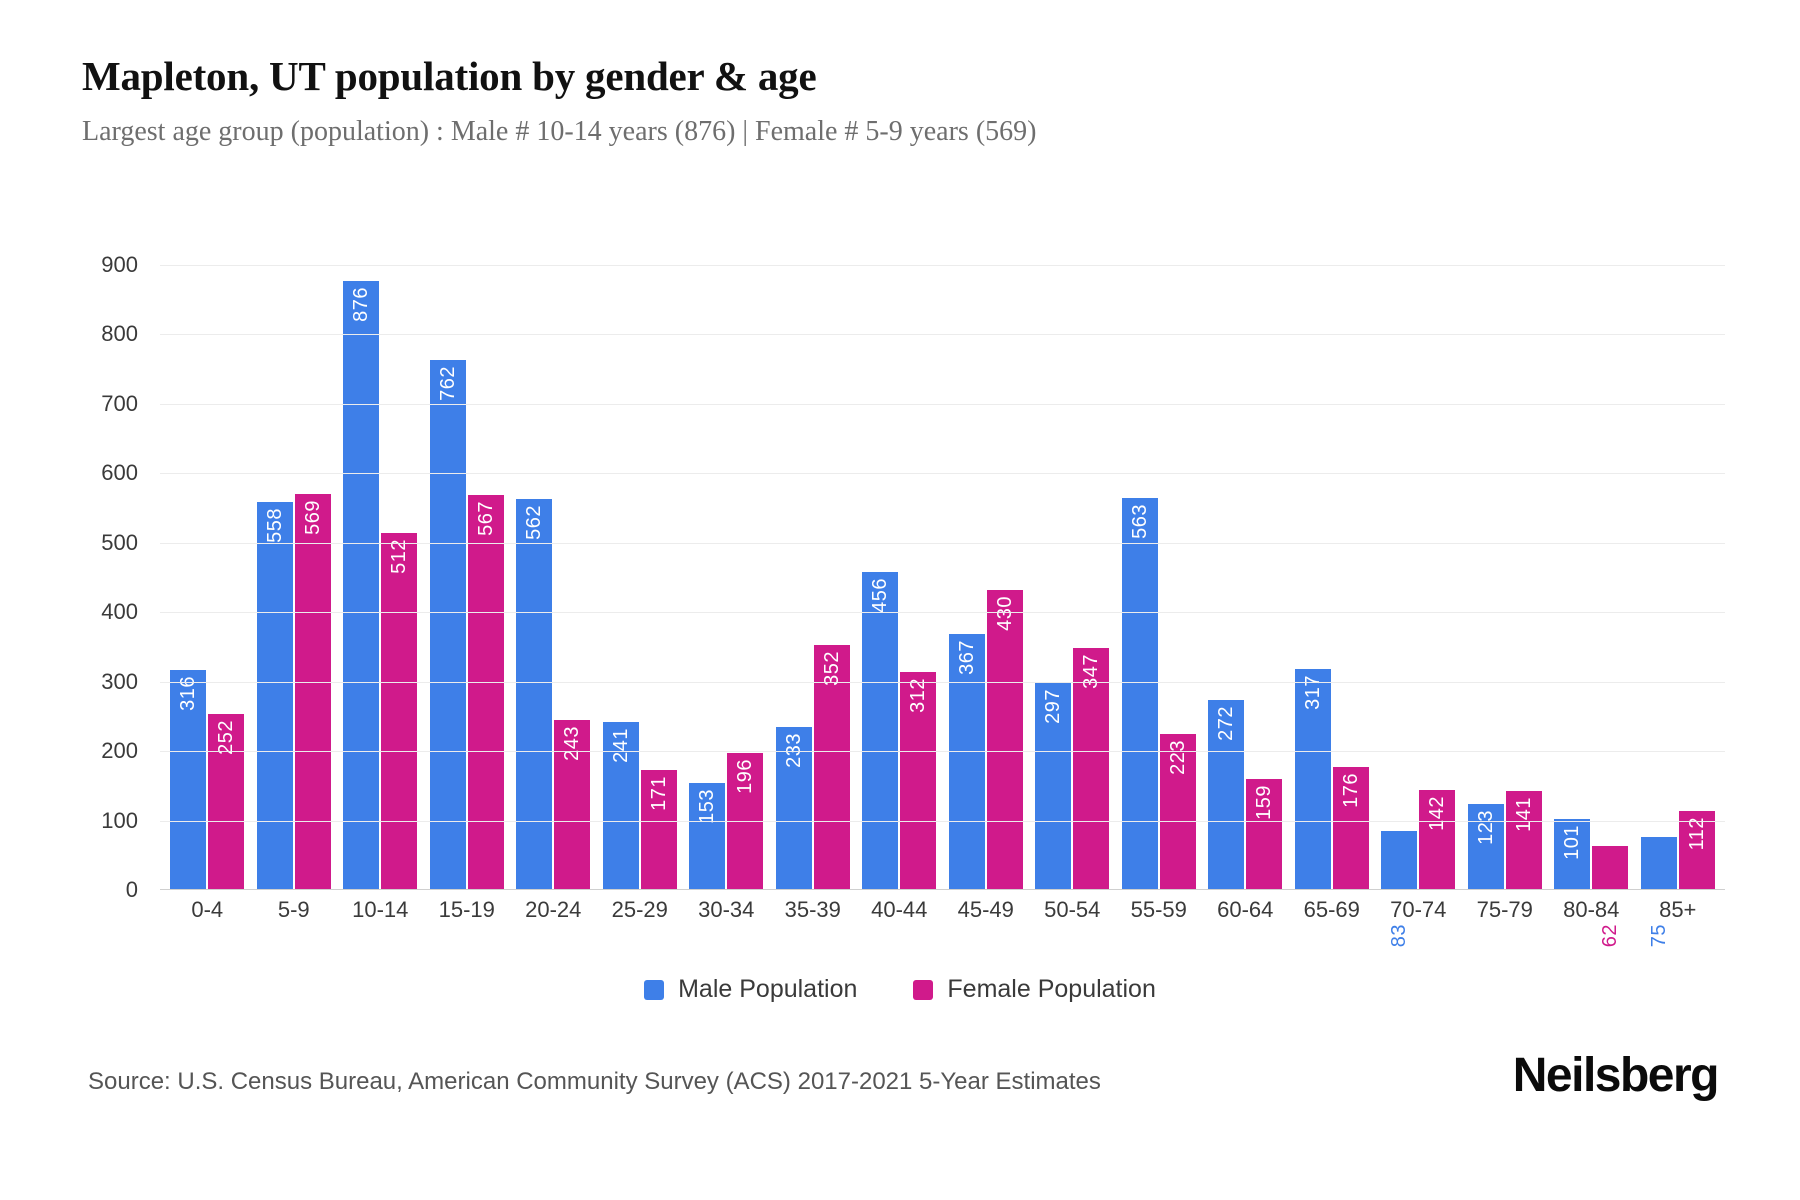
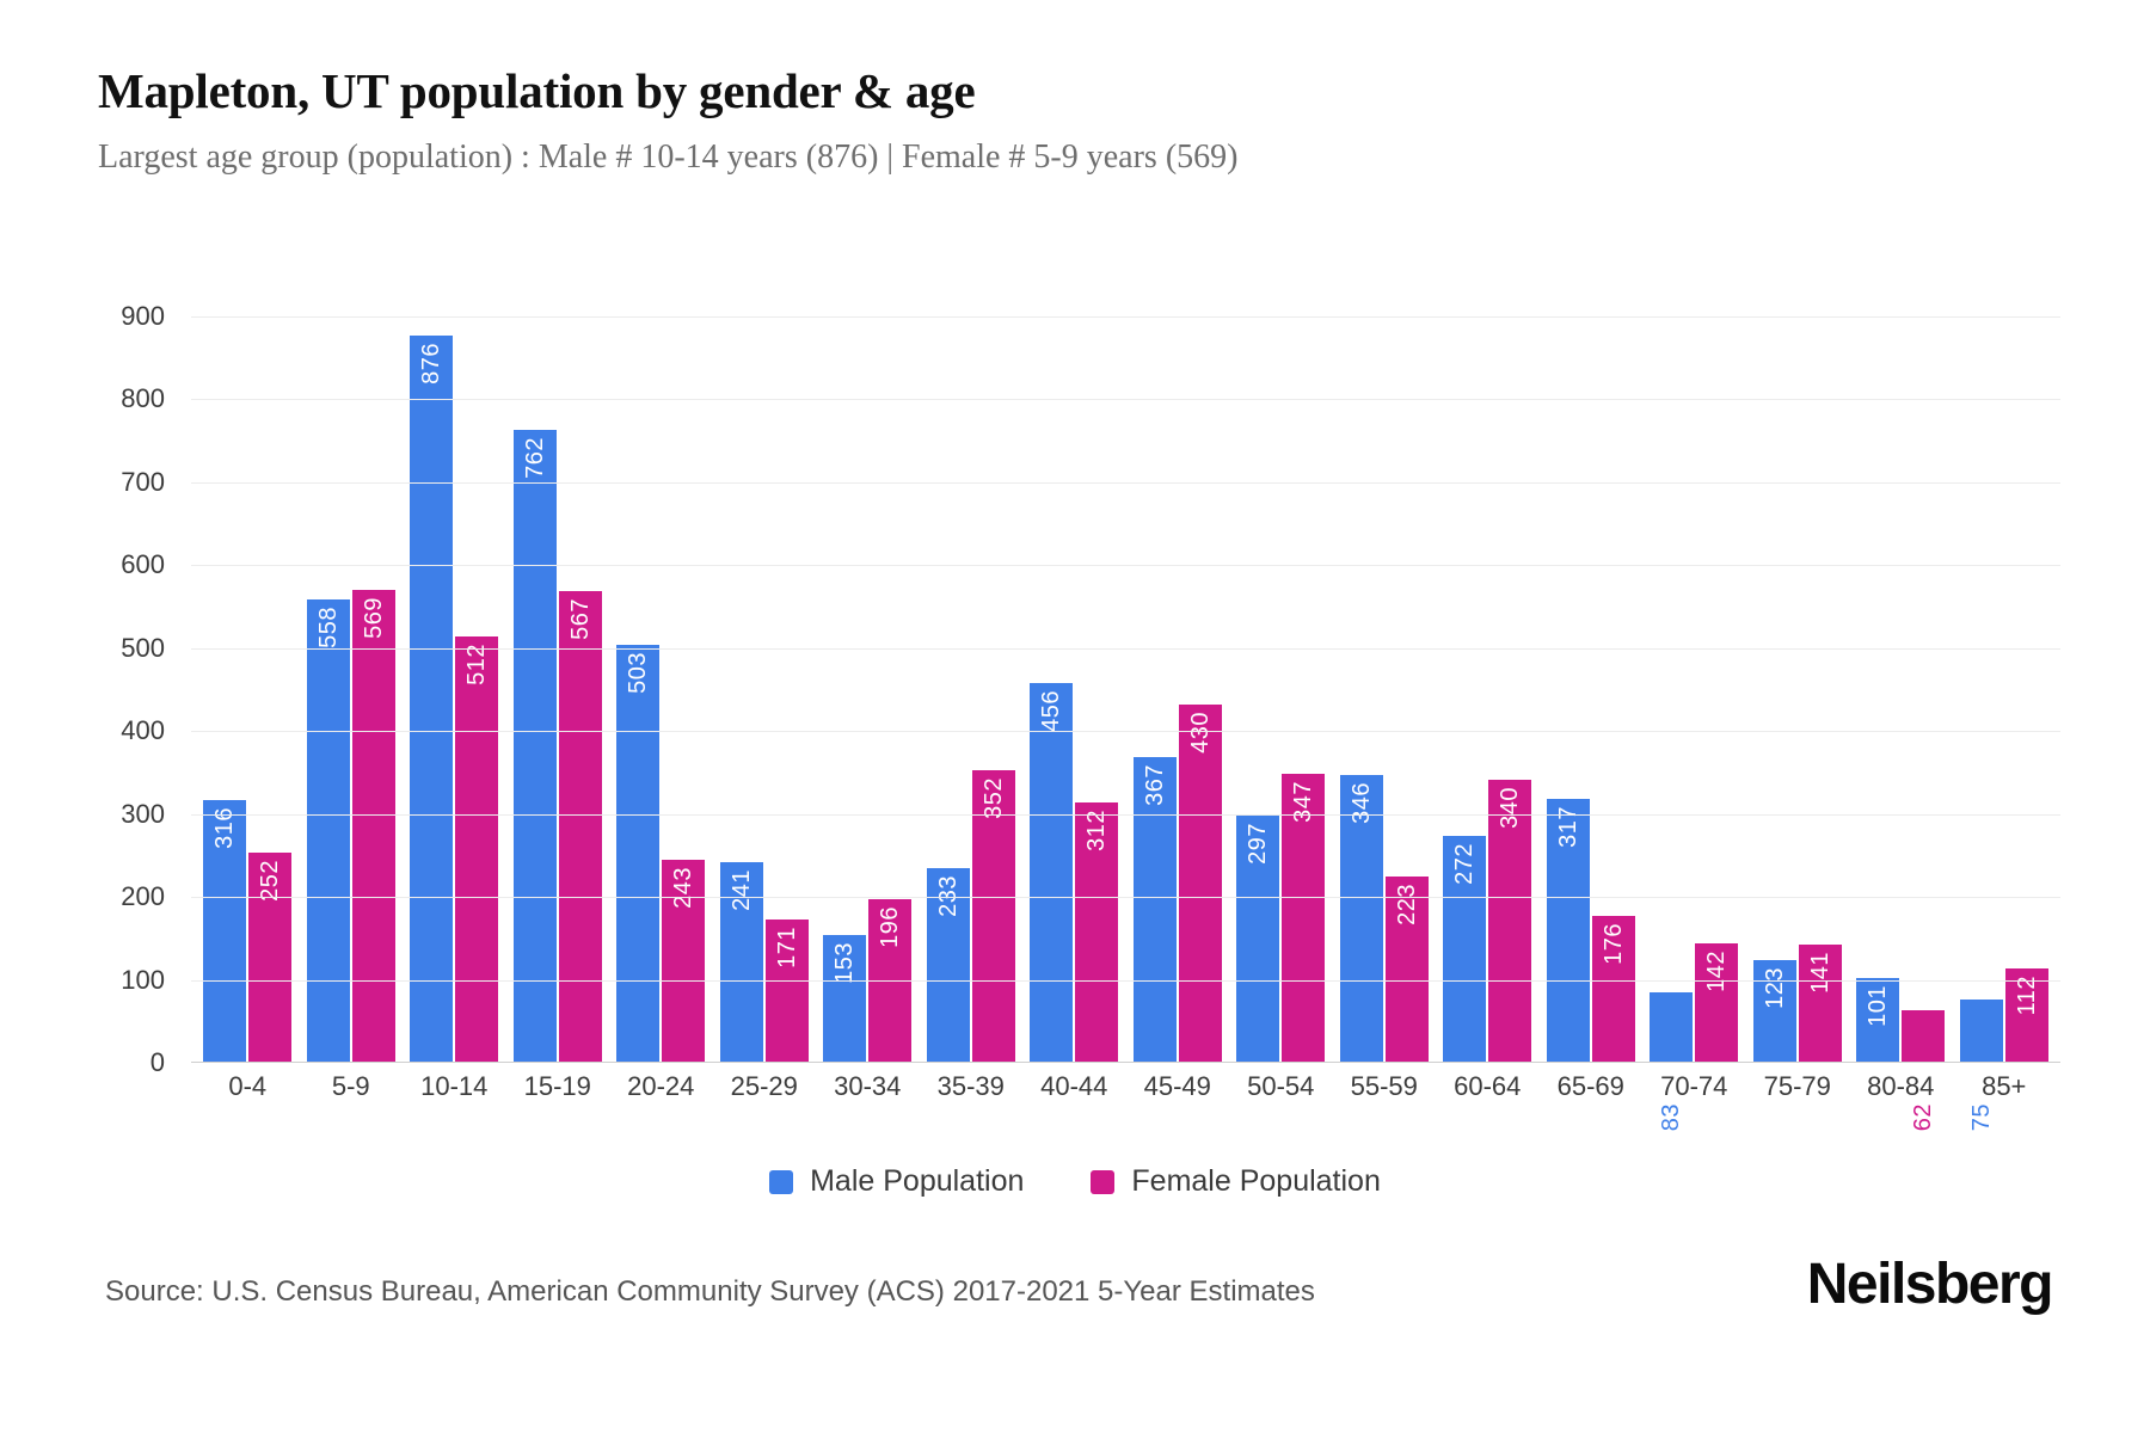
Male Population/20-24: 562 -> 503
Male Population/55-59: 563 -> 346
Female Population/60-64: 159 -> 340
